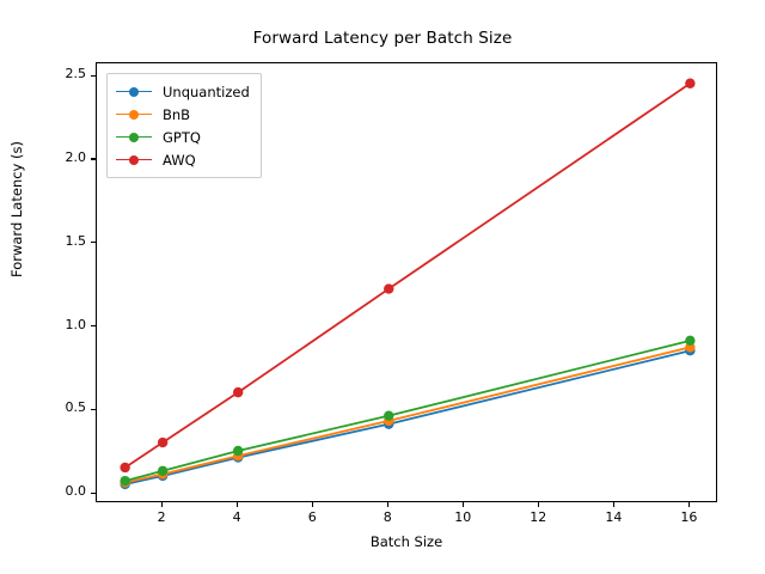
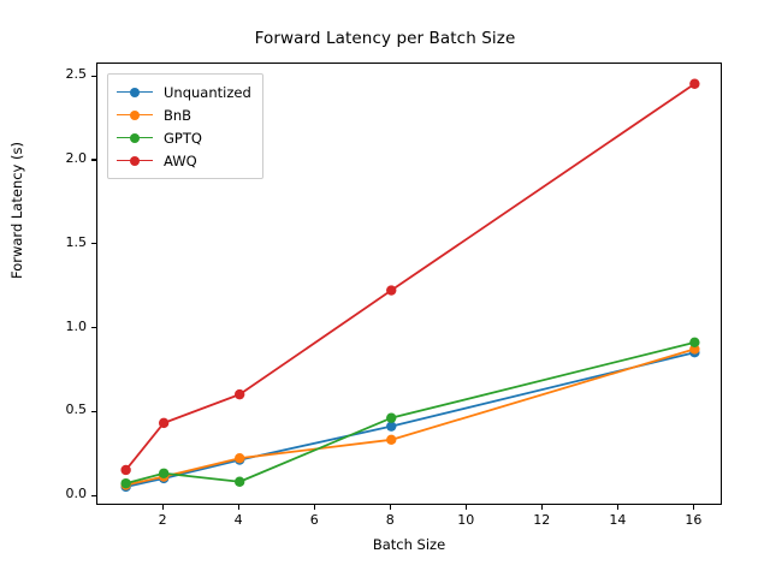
AWQ/2: 0.31 -> 0.44
GPTQ/4: 0.26 -> 0.09
BnB/8: 0.44 -> 0.34
